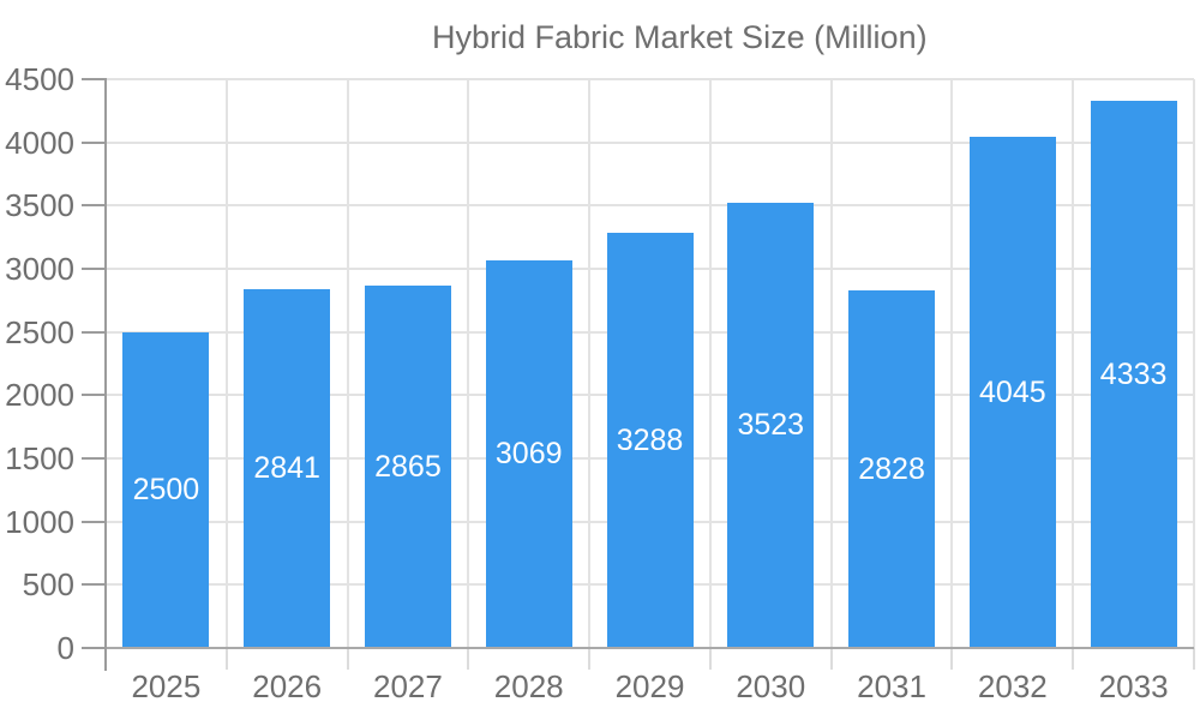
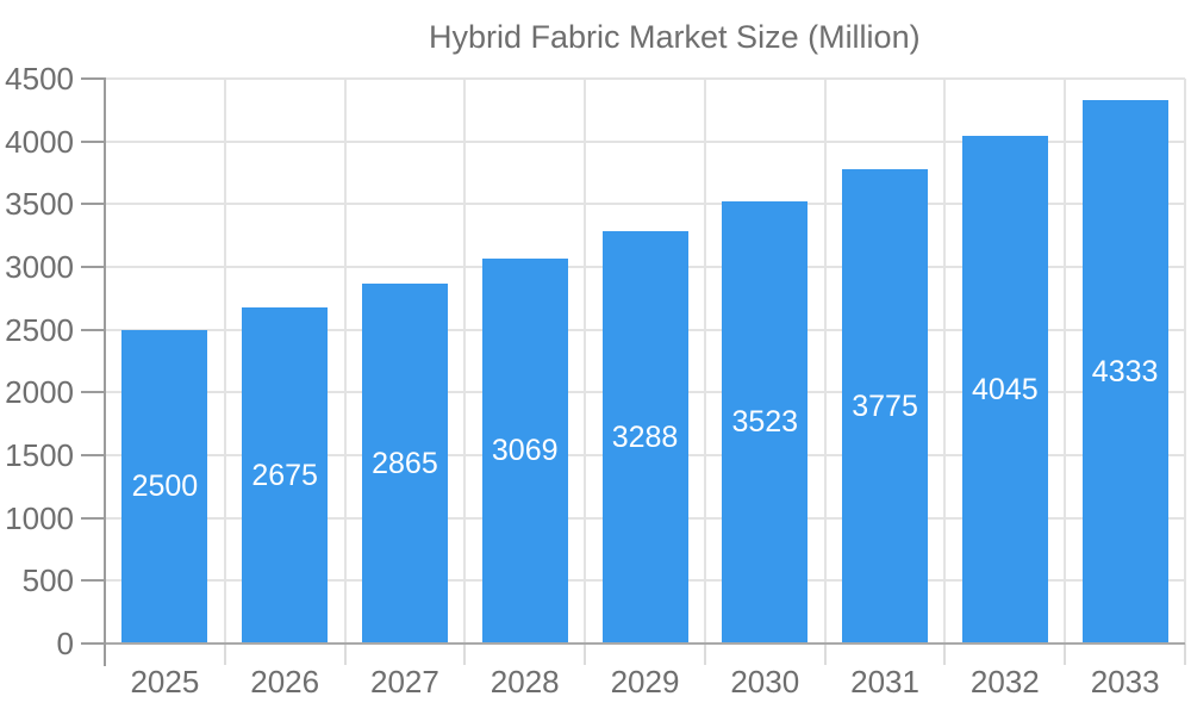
2026: 2841 -> 2675
2031: 2828 -> 3775
